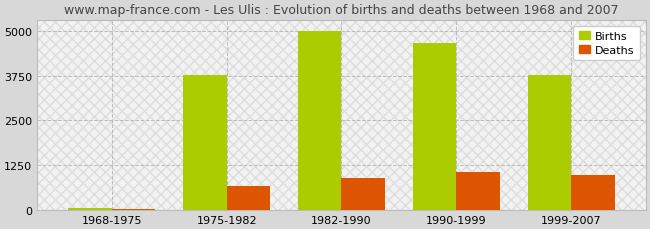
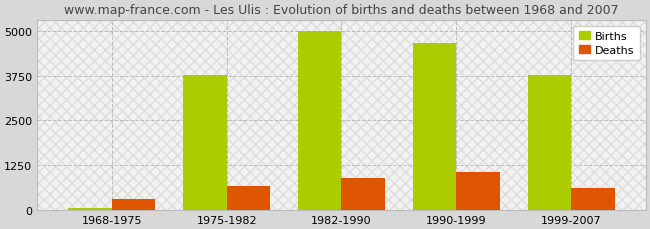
Deaths/1968-1975: 20 -> 300
Deaths/1999-2007: 980 -> 600
